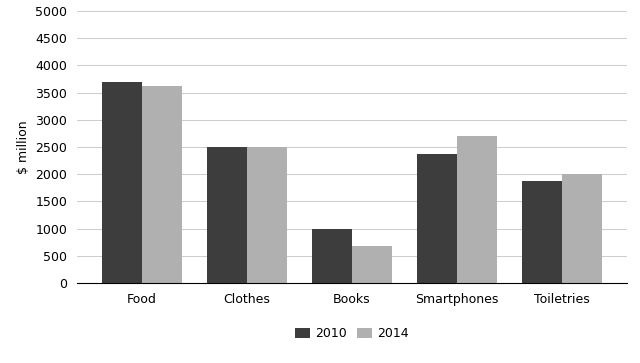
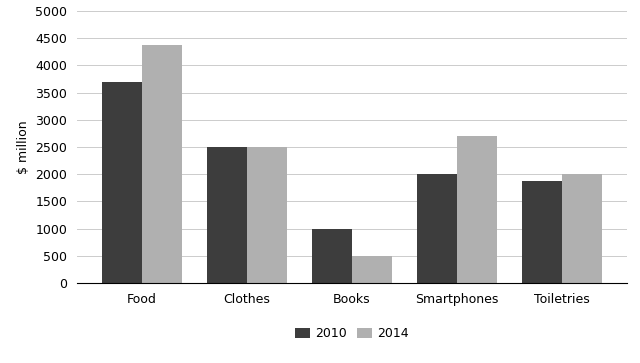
2014/Food: 3620 -> 4380
2014/Books: 680 -> 500
2010/Smartphones: 2380 -> 2000
